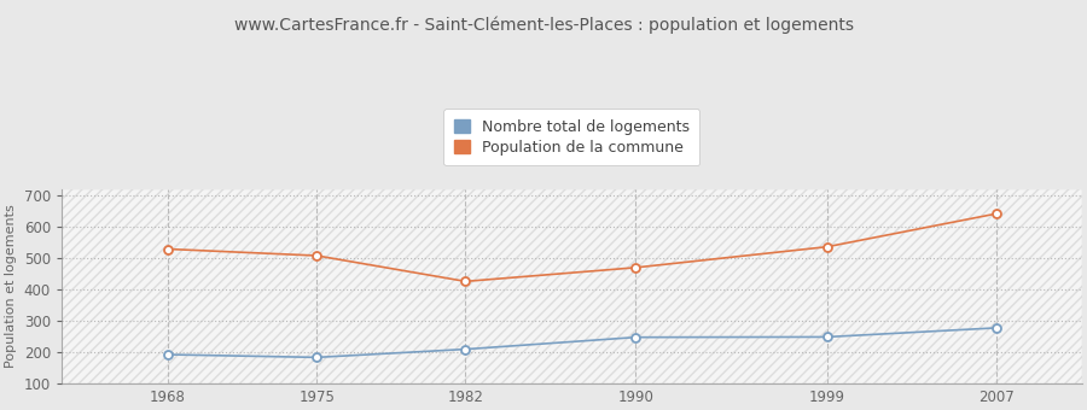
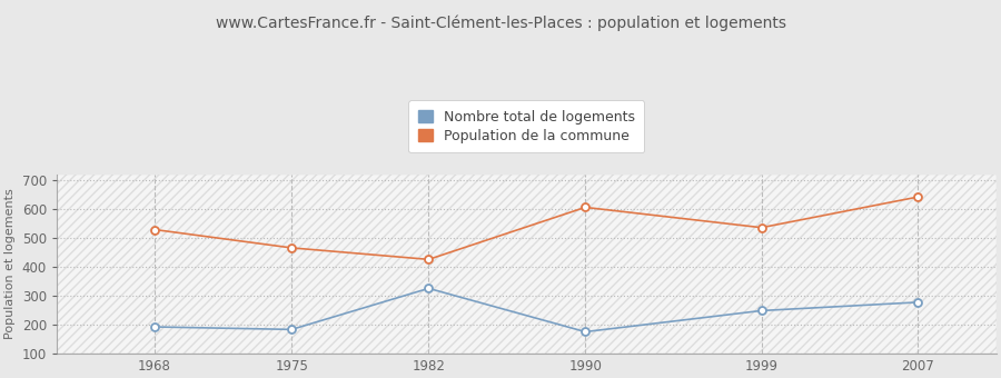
Population de la commune/1975: 507 -> 465
Nombre total de logements/1982: 209 -> 325
Nombre total de logements/1990: 247 -> 175
Population de la commune/1990: 469 -> 605
